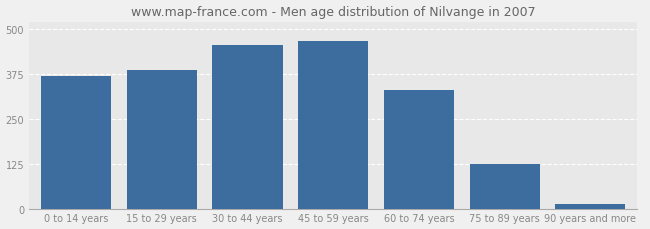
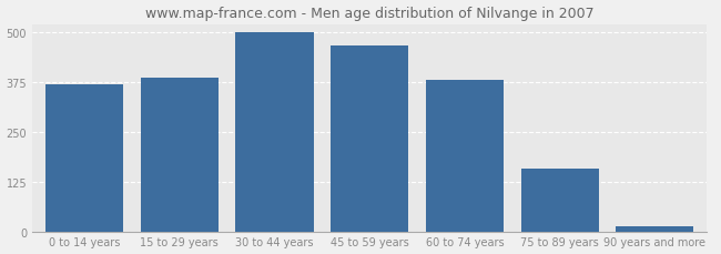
30 to 44 years: 455 -> 500
60 to 74 years: 330 -> 380
75 to 89 years: 125 -> 160
